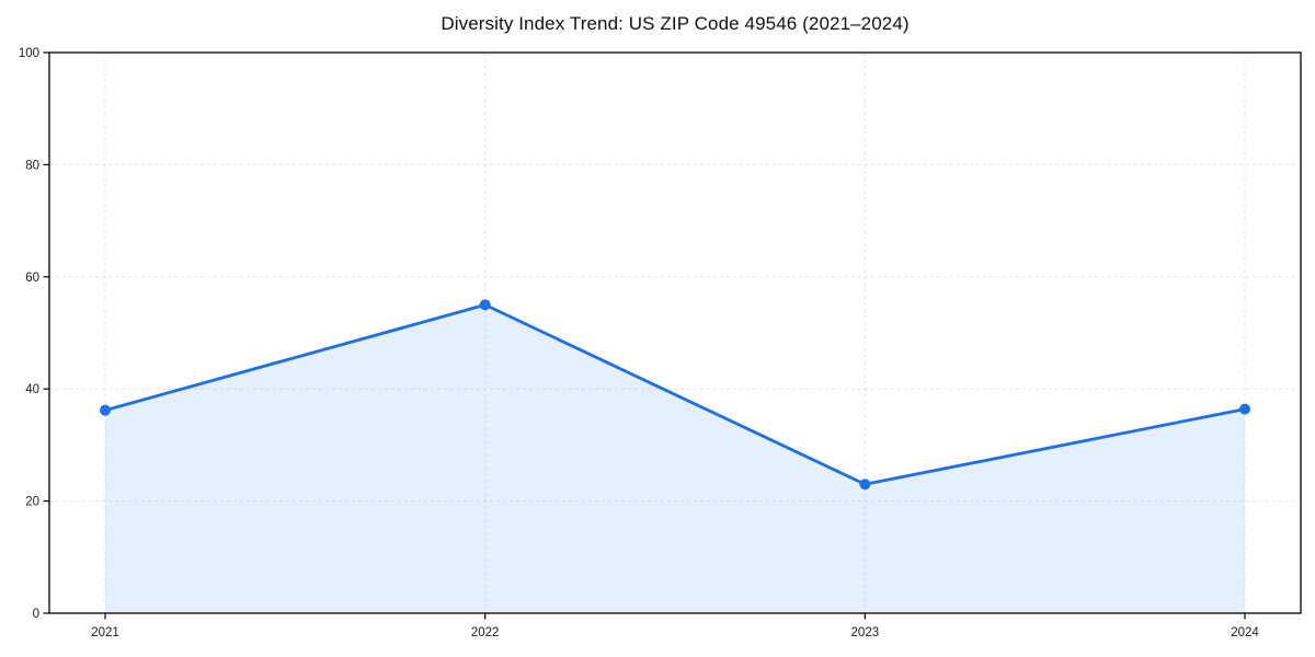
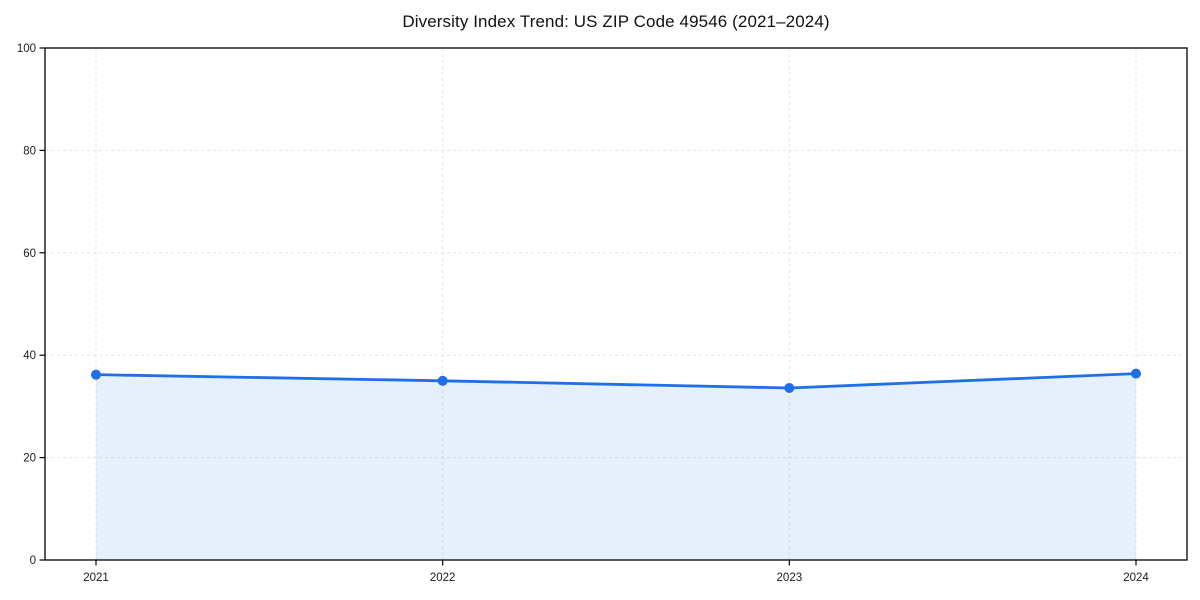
2022: 55 -> 35
2023: 23 -> 34
